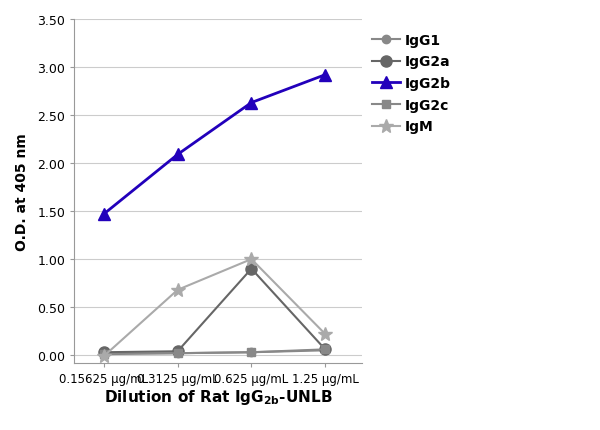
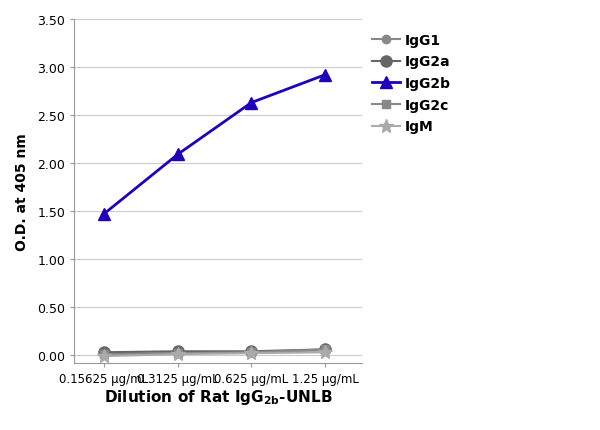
IgM/0.3125 μg/mL: 0.68 -> 0.01
IgG2a/0.625 μg/mL: 0.90 -> 0.04
IgM/0.625 μg/mL: 1.00 -> 0.02
IgM/1.25 μg/mL: 0.22 -> 0.03
